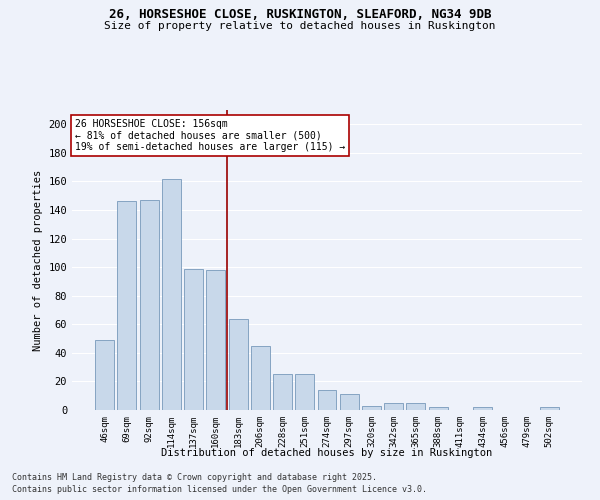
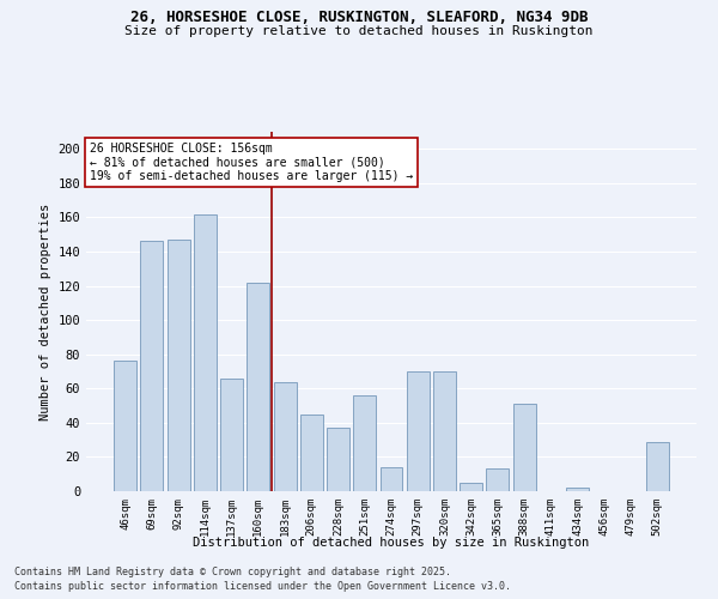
46sqm: 49 -> 76
137sqm: 99 -> 66
160sqm: 98 -> 122
228sqm: 25 -> 37
251sqm: 25 -> 56
297sqm: 11 -> 70
320sqm: 3 -> 70
365sqm: 5 -> 13
388sqm: 2 -> 51
502sqm: 2 -> 29
